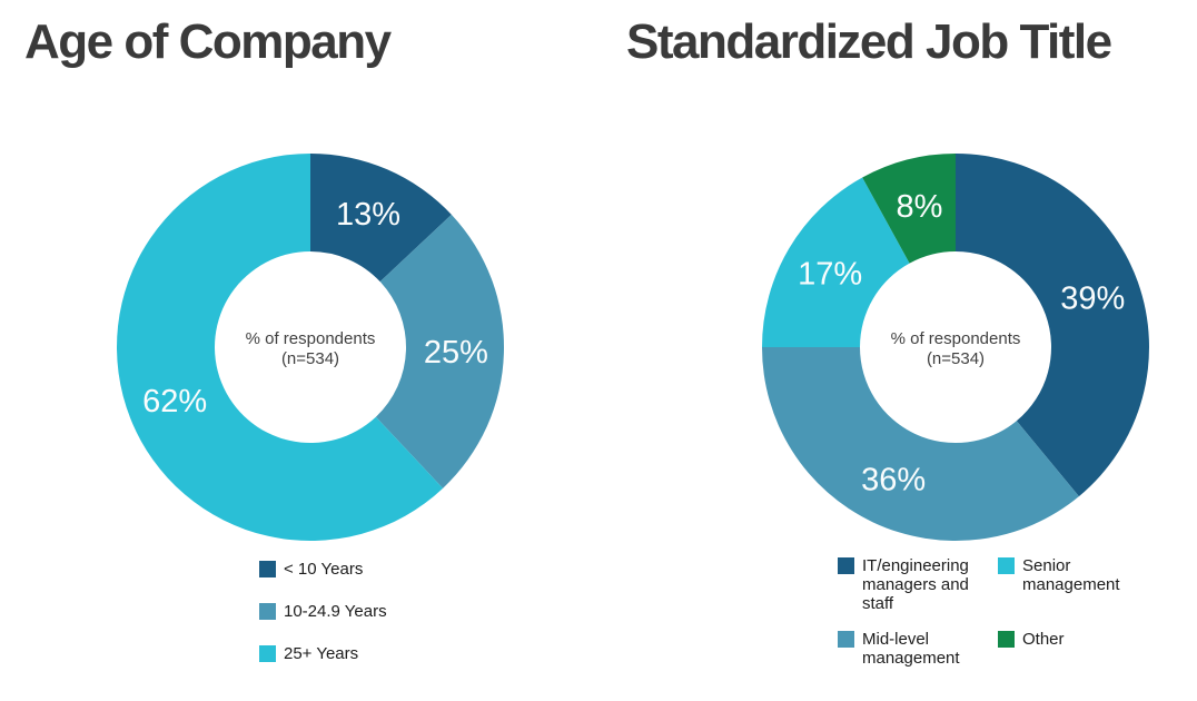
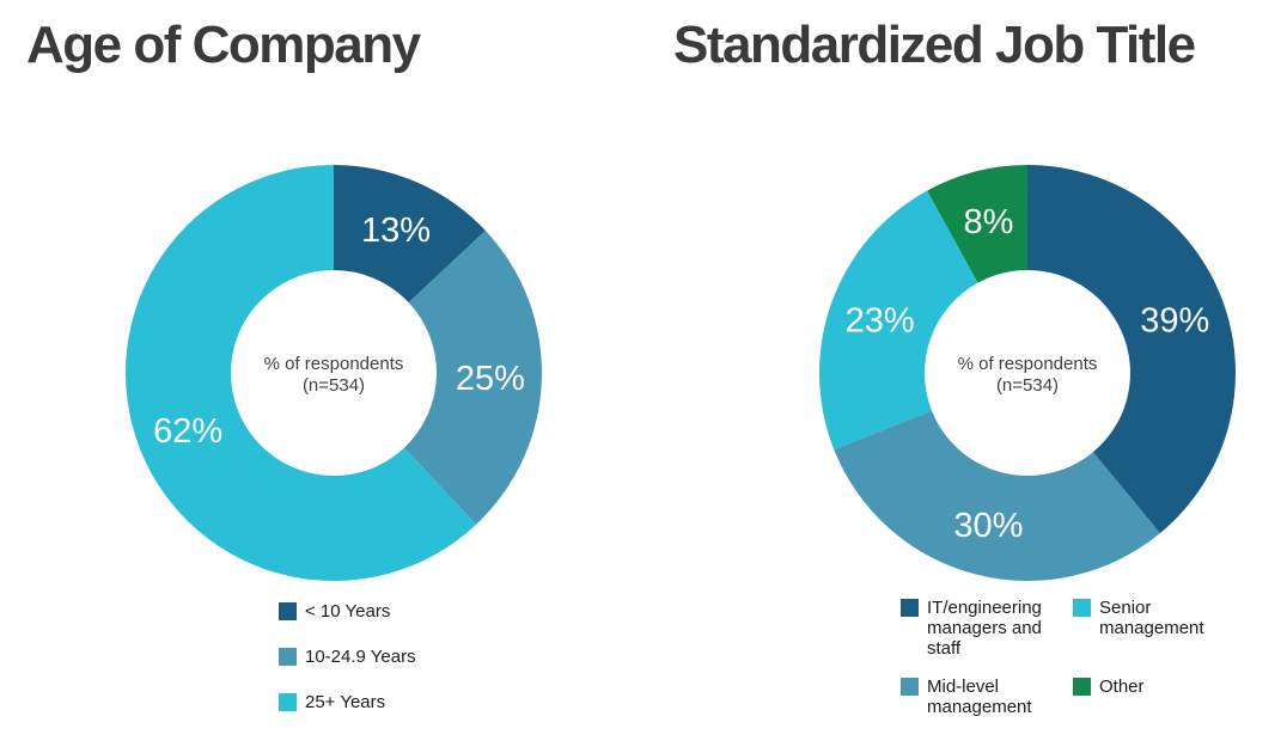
Standardized Job Title/Mid-level management: 36% -> 30%
Standardized Job Title/Senior management: 17% -> 23%
